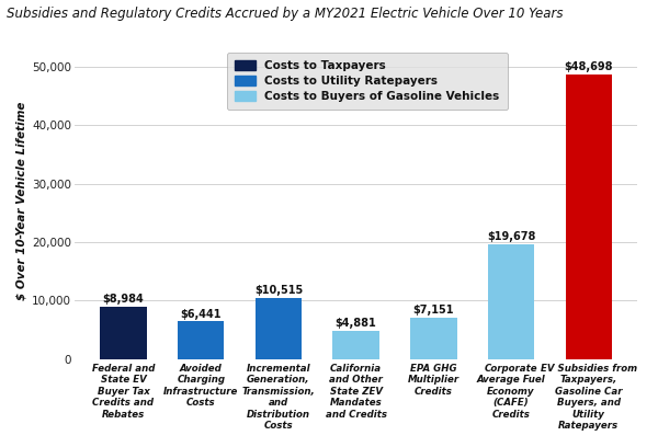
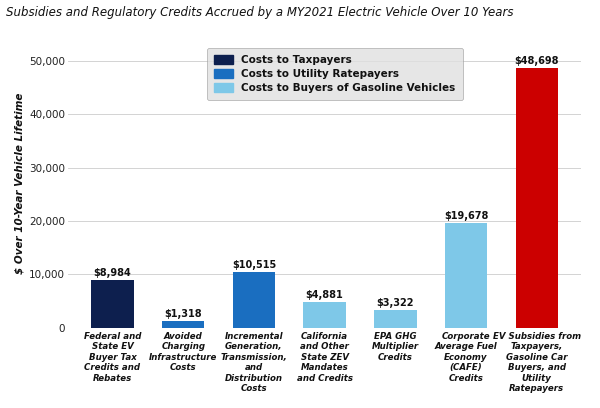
Avoided Charging Infrastructure Costs: $6,441 -> $1,318
EPA GHG Multiplier Credits: $7,151 -> $3,322
